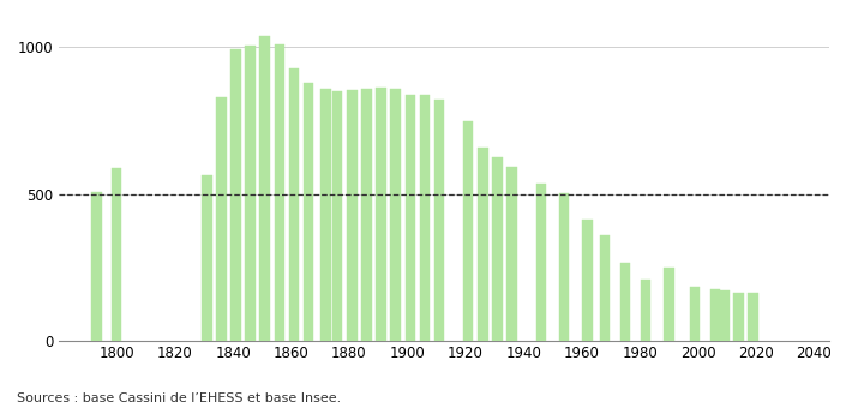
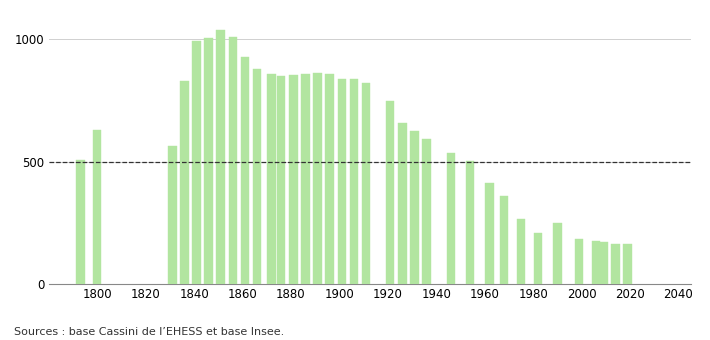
1800: 588 -> 630
